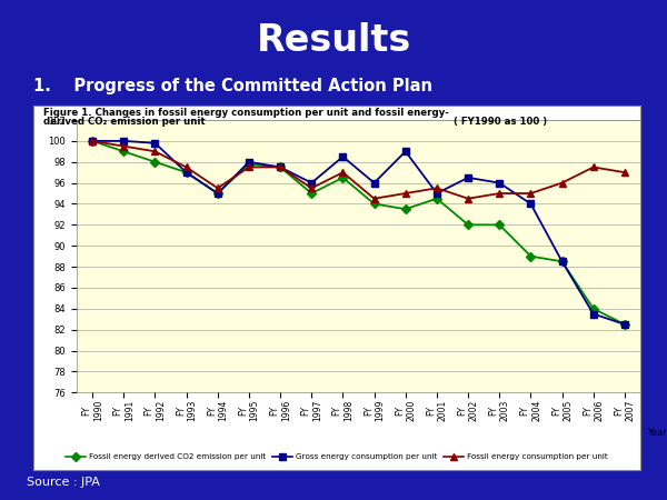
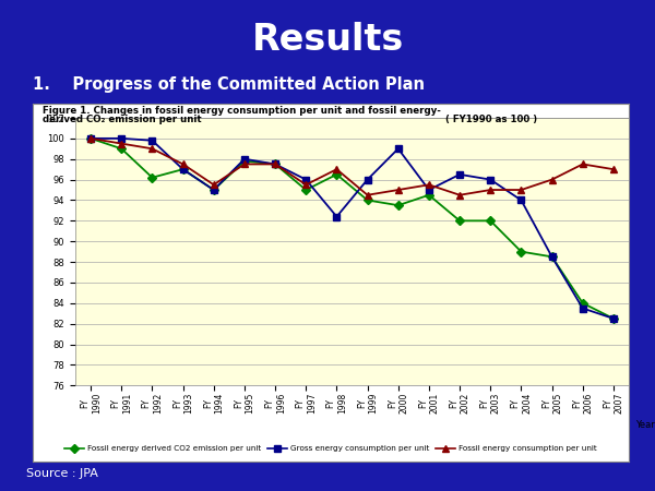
Fossil energy derived CO2 emission per unit/FY 1992: 98.0 -> 96.2
Gross energy consumption per unit/FY 1998: 98.5 -> 92.4
